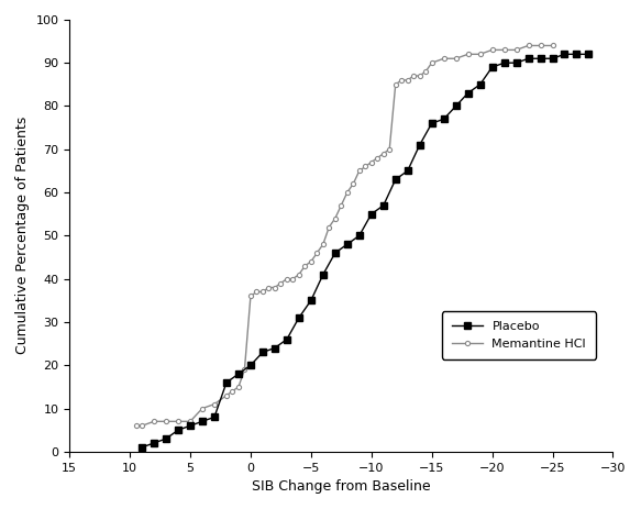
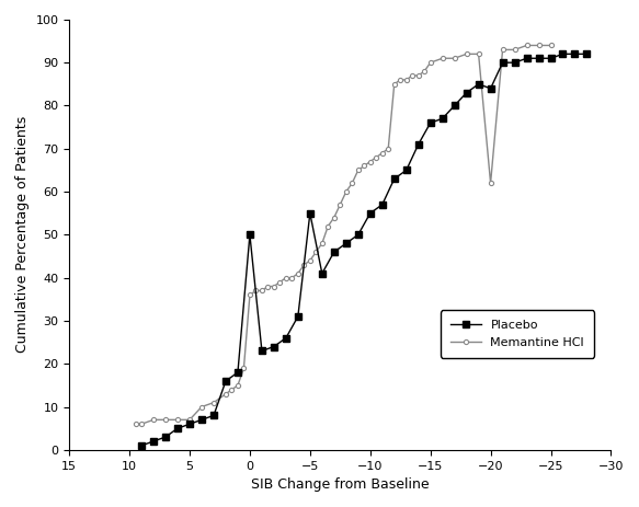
Placebo/0: 20 -> 50
Placebo/−5: 35 -> 55
Placebo/−20: 89 -> 84
Memantine HCl/−20: 93 -> 62
